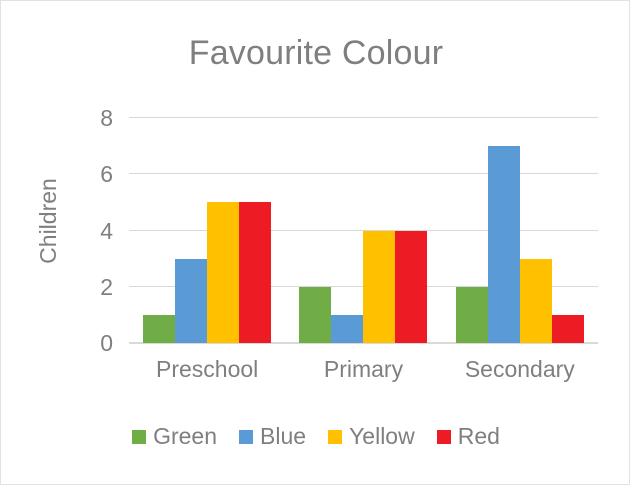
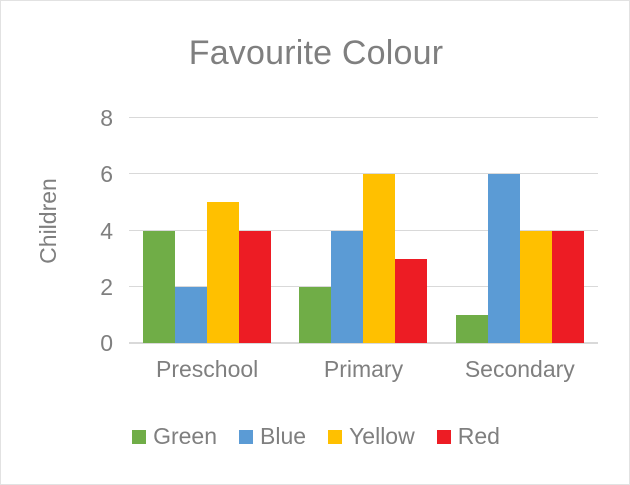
Green/Preschool: 1 -> 4
Blue/Preschool: 3 -> 2
Red/Preschool: 5 -> 4
Blue/Primary: 1 -> 4
Yellow/Primary: 4 -> 6
Red/Primary: 4 -> 3
Green/Secondary: 2 -> 1
Blue/Secondary: 7 -> 6
Yellow/Secondary: 3 -> 4
Red/Secondary: 1 -> 4
